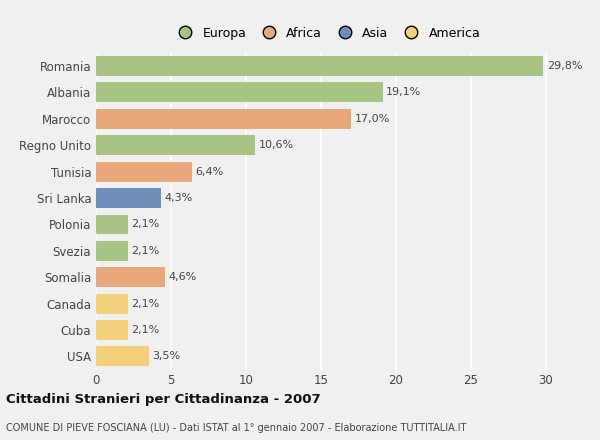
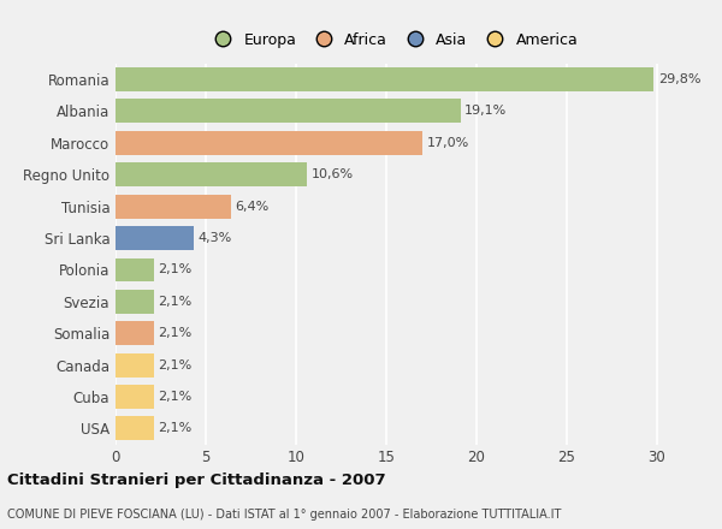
Somalia: 4,6% -> 2,1%
USA: 3,5% -> 2,1%
